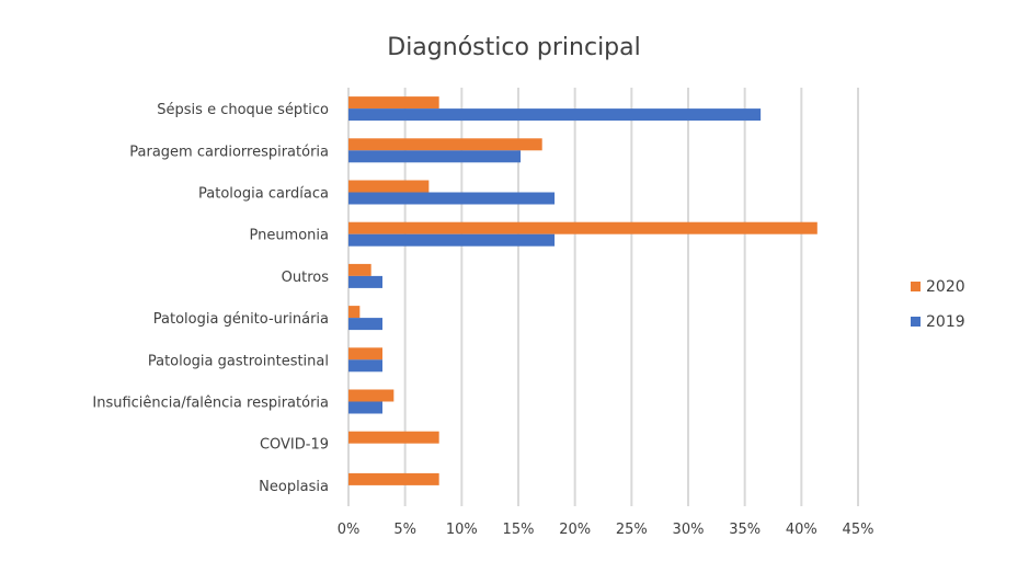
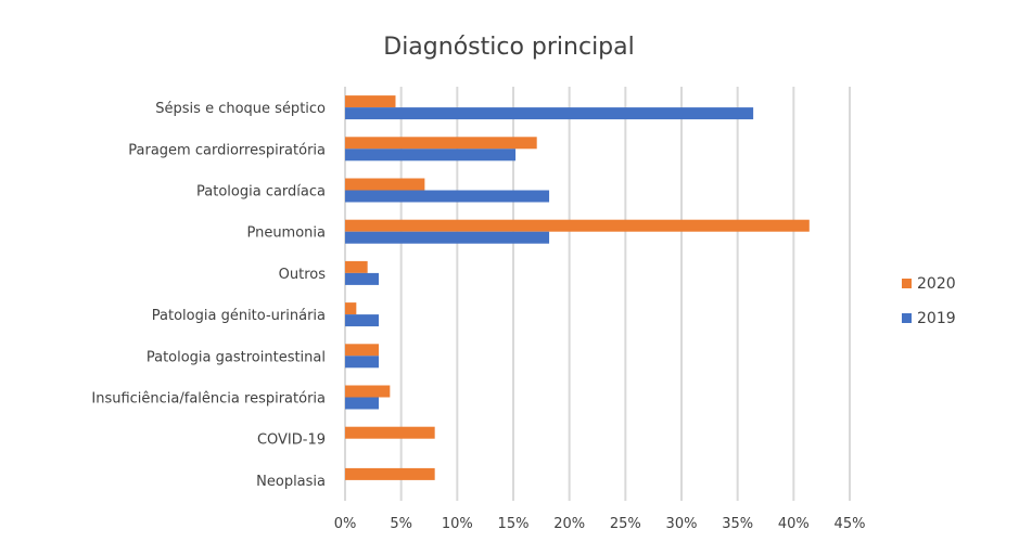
2020/Sépsis e choque séptico: 8.0% -> 4.5%
